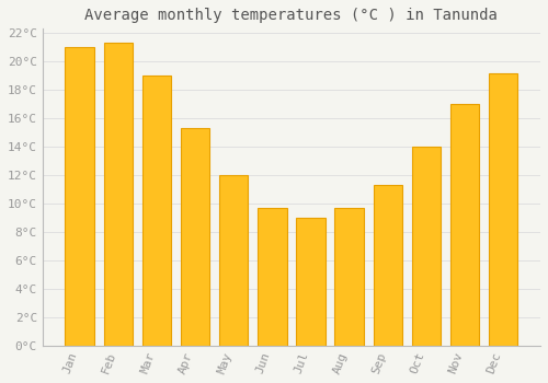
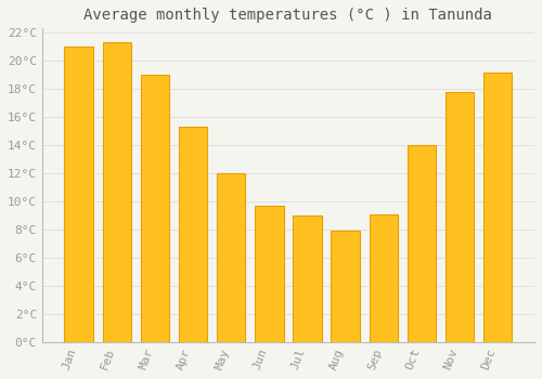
Aug: 9.7°C -> 7.9°C
Sep: 11.3°C -> 9.1°C
Nov: 17.0°C -> 17.8°C
